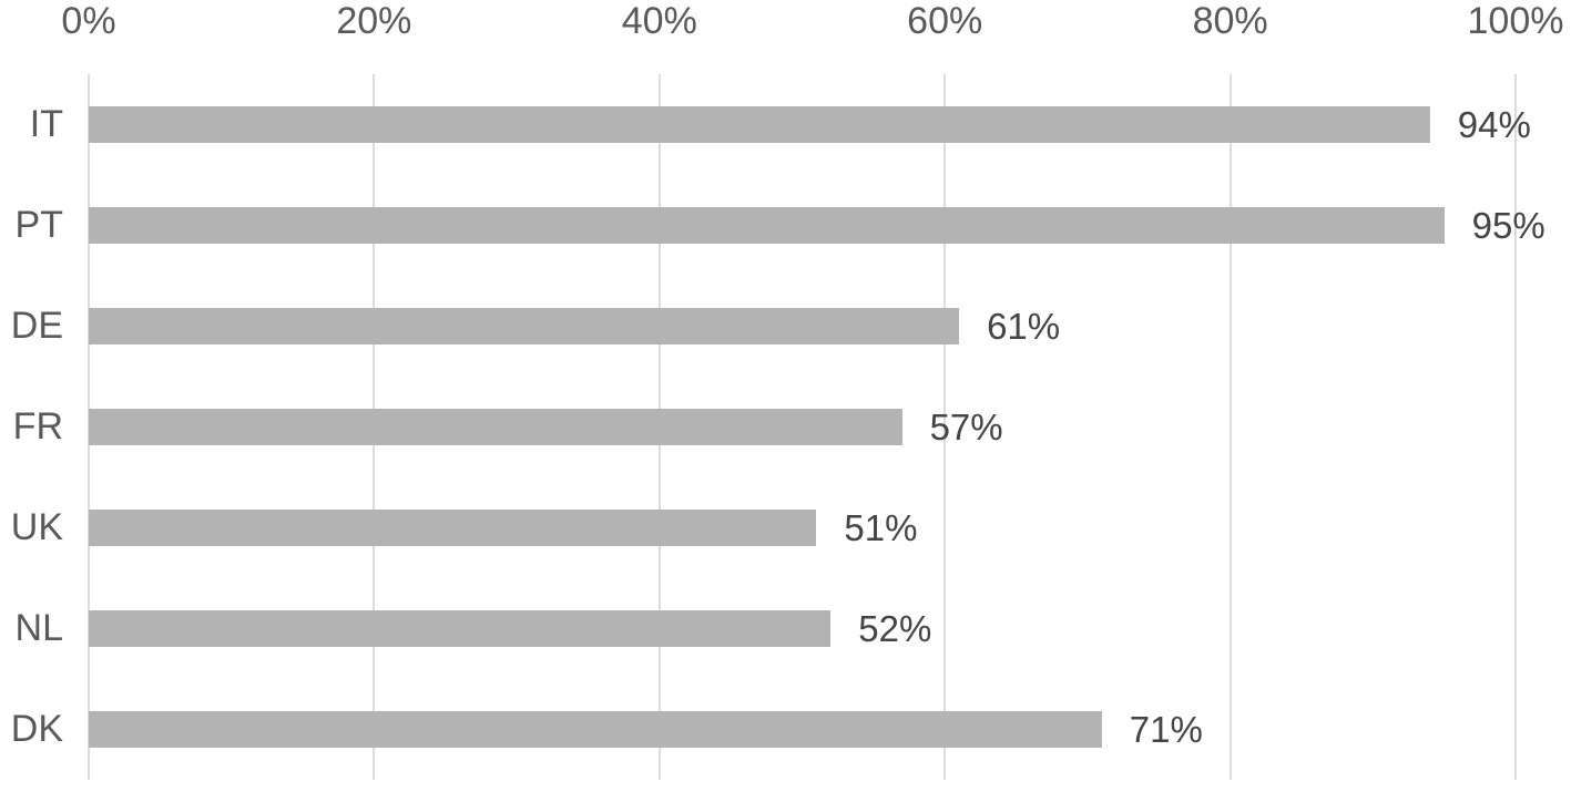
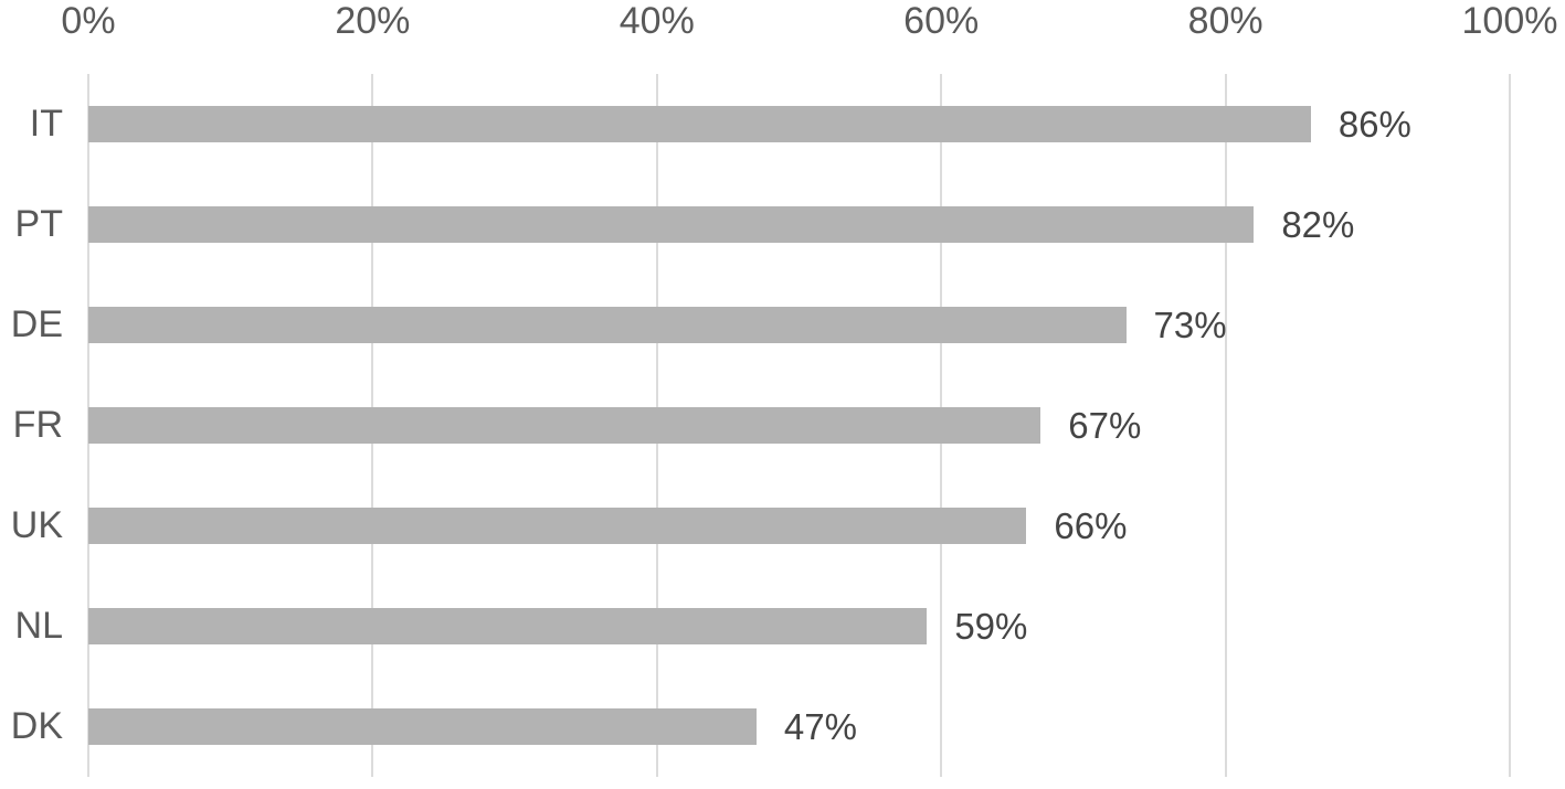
IT: 94% -> 86%
PT: 95% -> 82%
DE: 61% -> 73%
FR: 57% -> 67%
UK: 51% -> 66%
NL: 52% -> 59%
DK: 71% -> 47%
